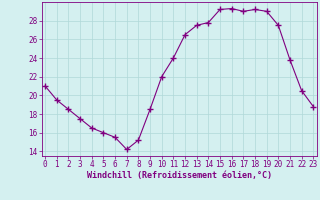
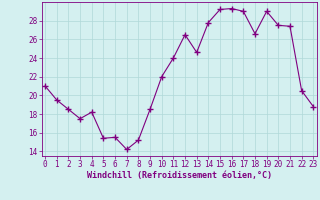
4: 16.5 -> 18.2
5: 16.0 -> 15.4
13: 27.5 -> 24.6
18: 29.2 -> 26.6
21: 23.8 -> 27.4
